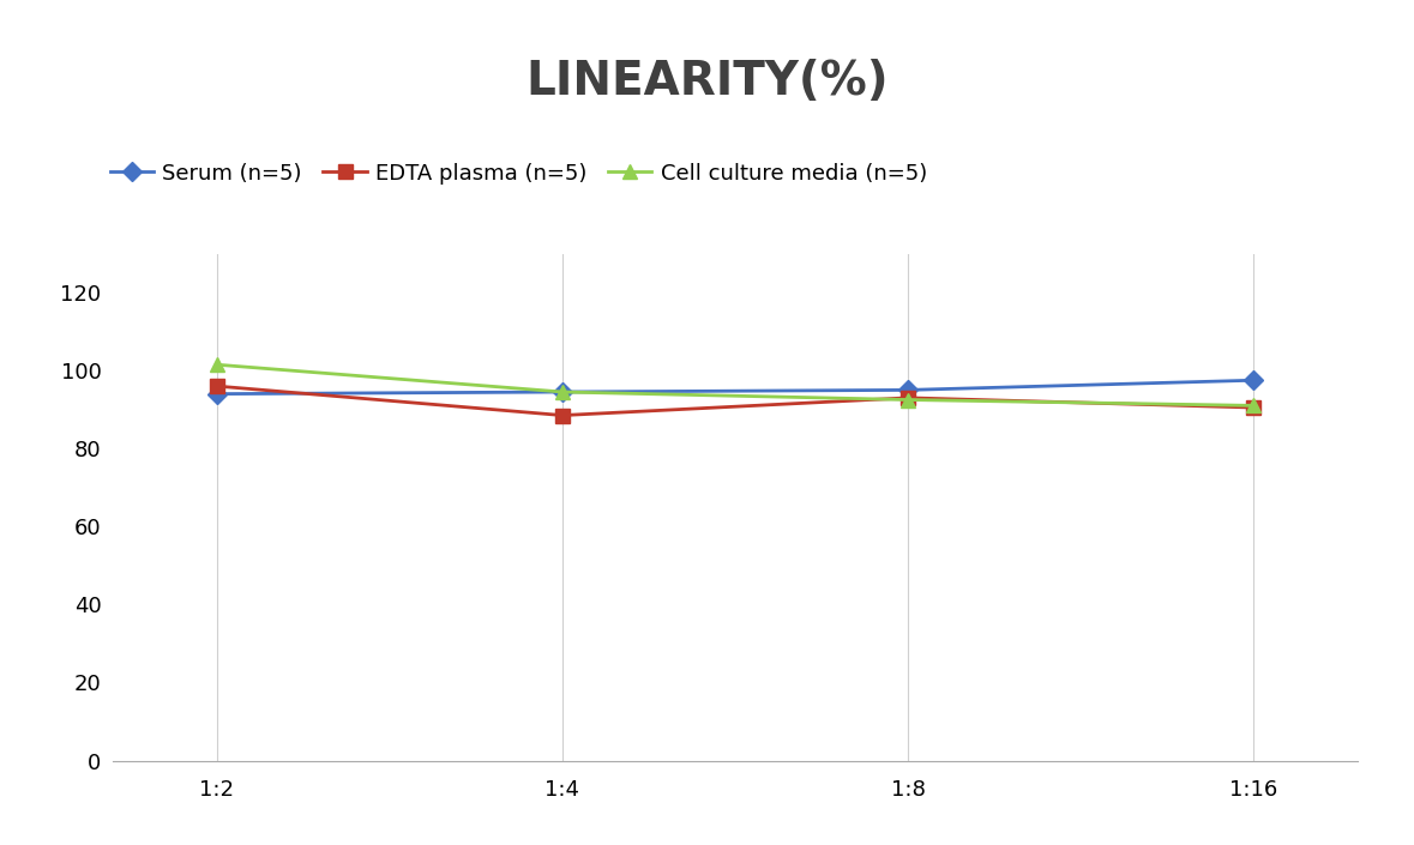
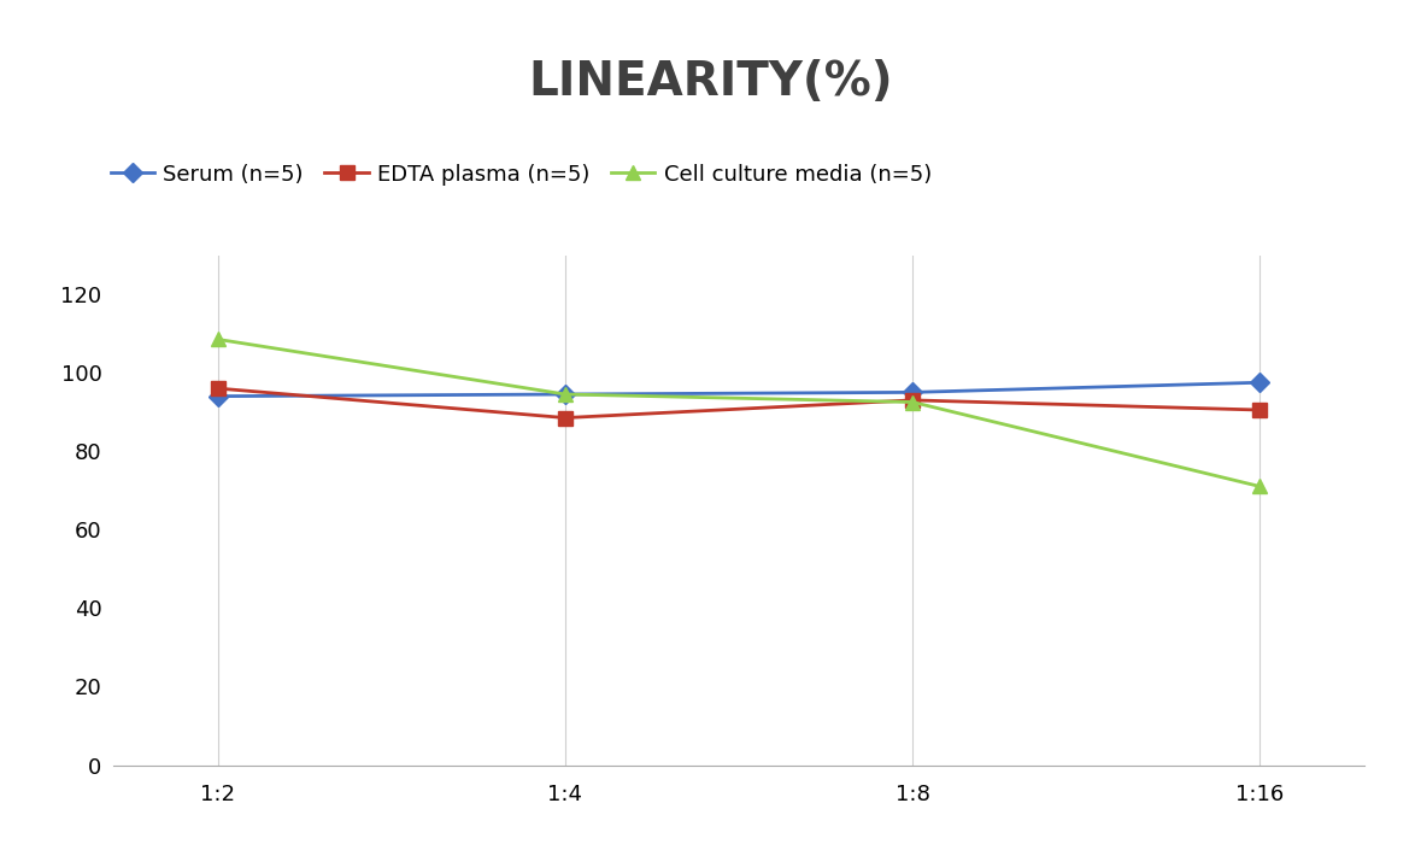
Cell culture media (n=5)/1:2: 101.5 -> 108.5
Cell culture media (n=5)/1:16: 91.0 -> 71.0
